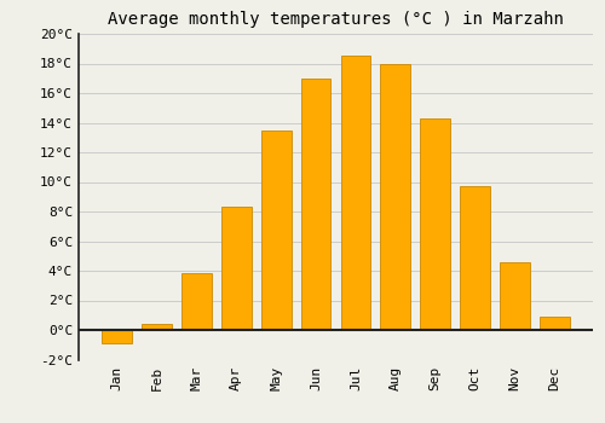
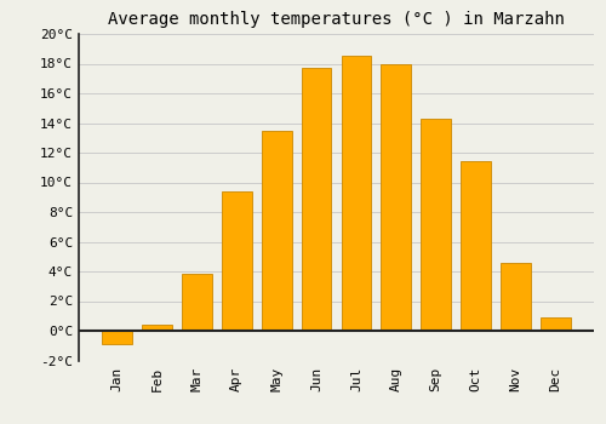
Apr: 8.3°C -> 9.4°C
Jun: 17.0°C -> 17.7°C
Oct: 9.7°C -> 11.4°C
